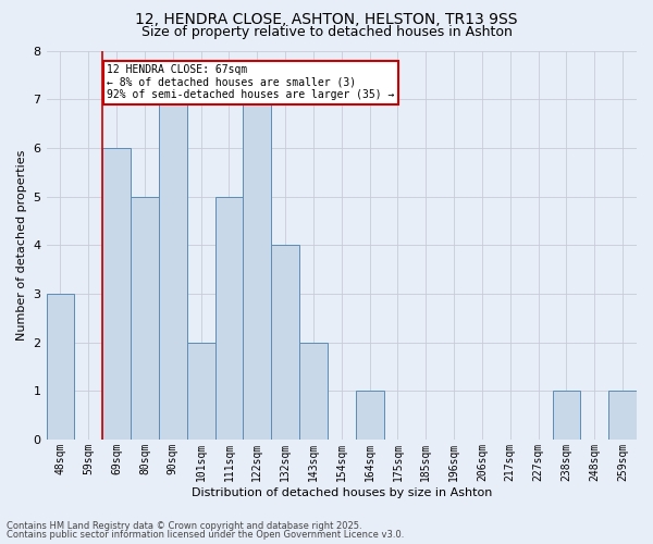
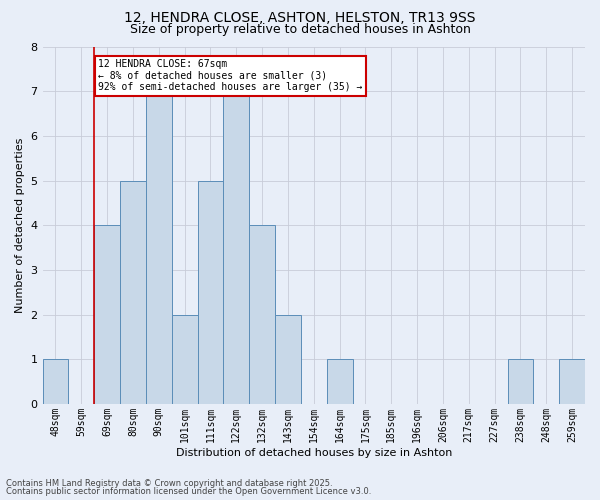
48sqm: 3 -> 1
69sqm: 6 -> 4
